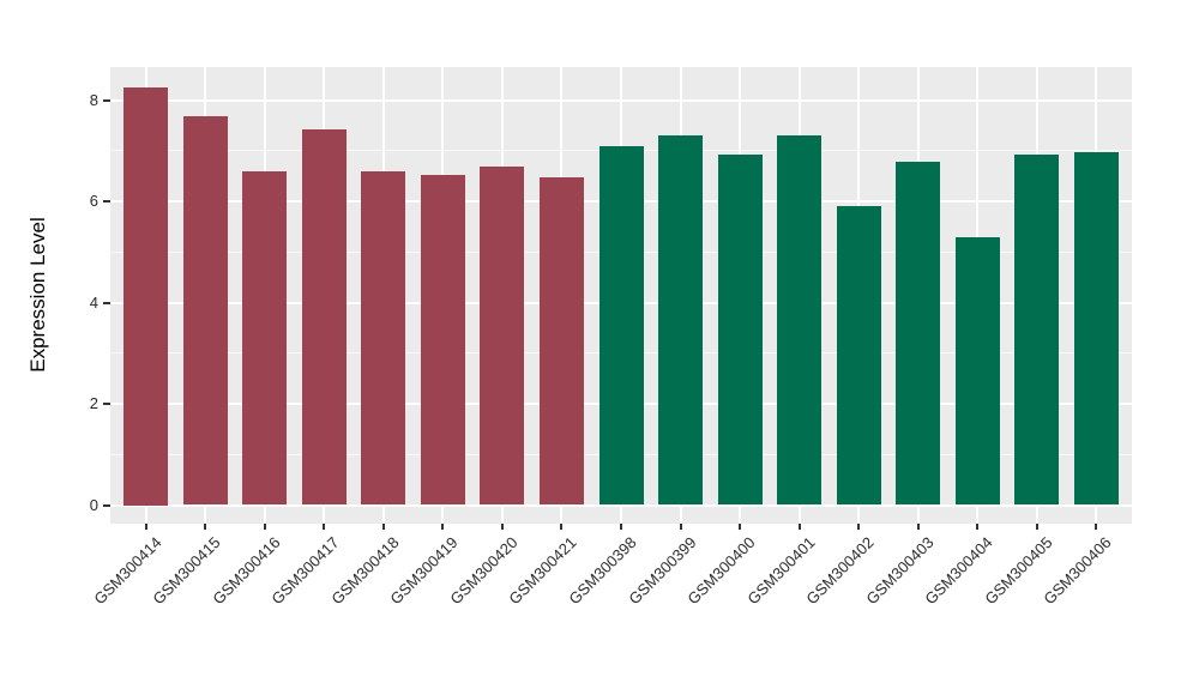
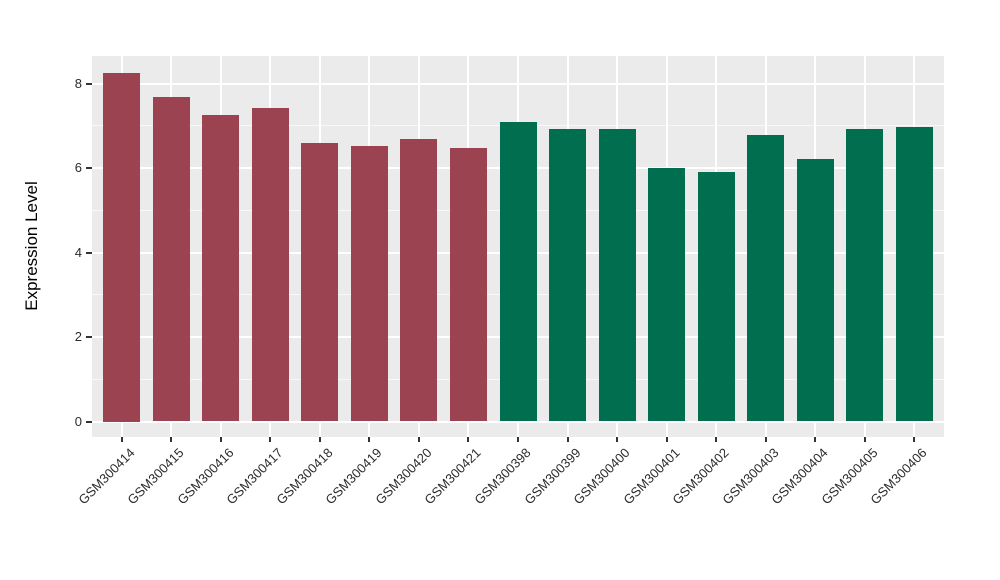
GSM300416: 6.6 -> 7.3
GSM300399: 7.3 -> 6.9
GSM300401: 7.3 -> 6.0
GSM300404: 5.3 -> 6.2
